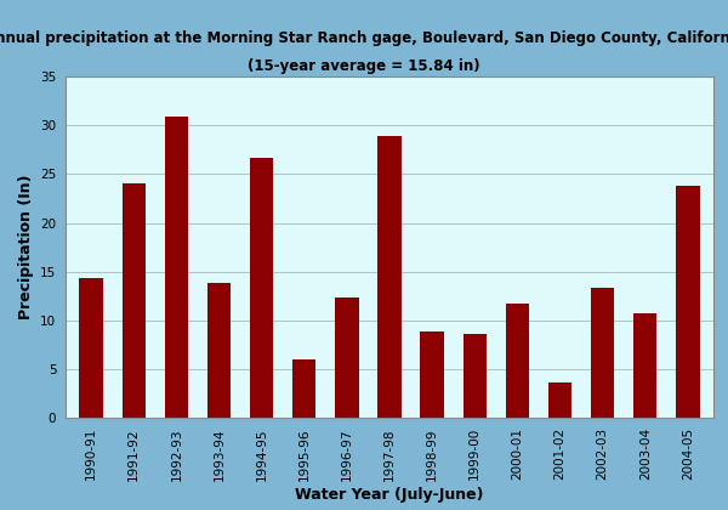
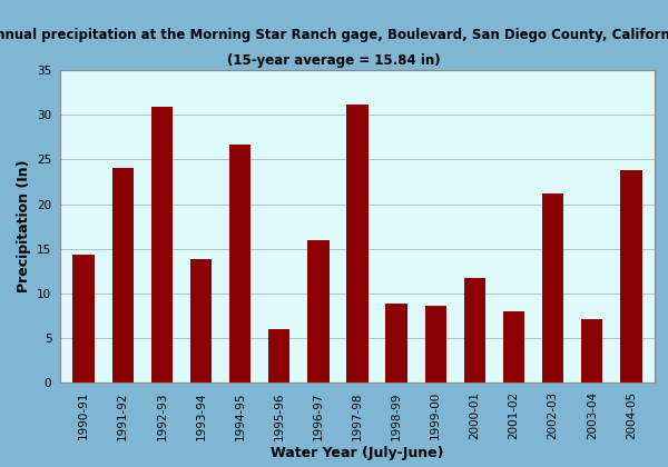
1996-97: 12.4 -> 16.0
1997-98: 28.9 -> 31.2
2001-02: 3.6 -> 8.0
2002-03: 13.4 -> 21.2
2003-04: 10.8 -> 7.2
